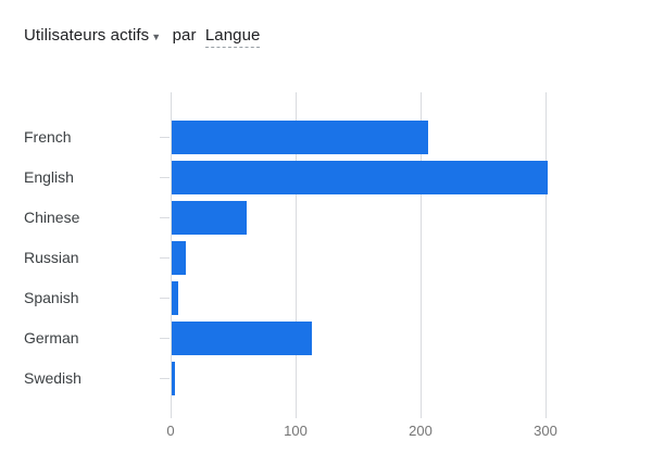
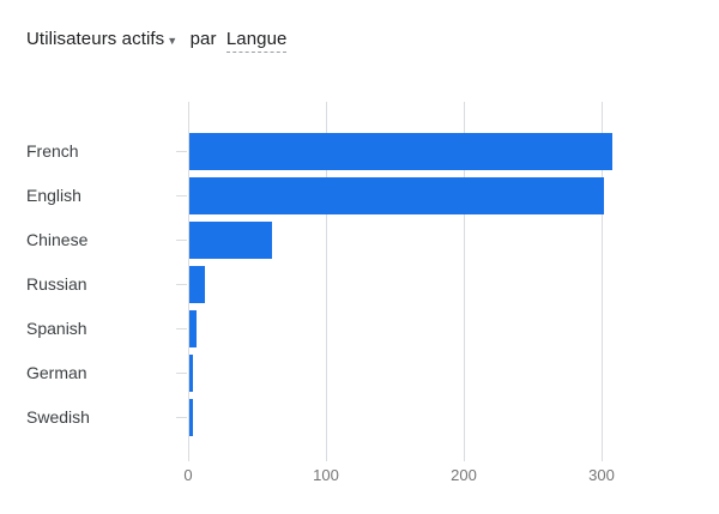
French: 205 -> 307
German: 112 -> 3
